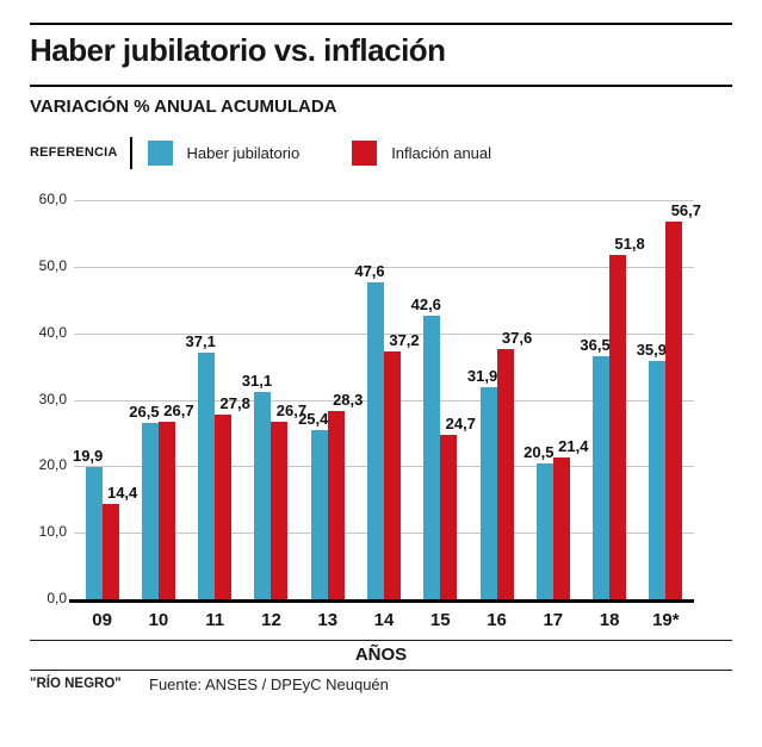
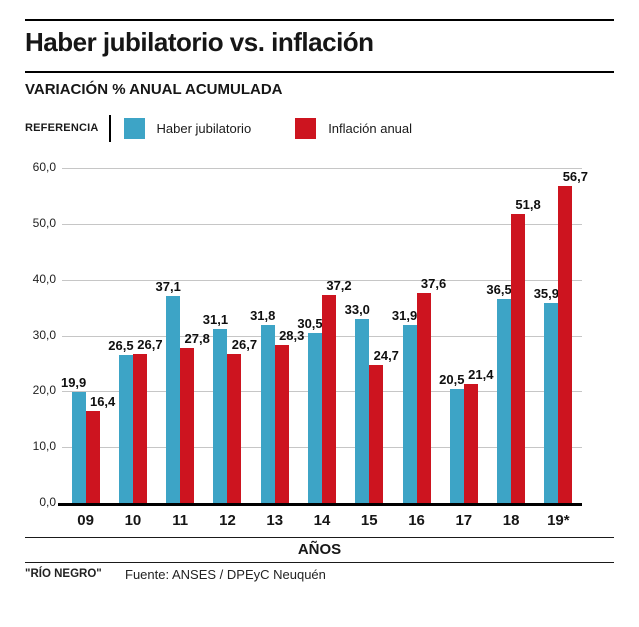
Inflación anual/09: 14,4 -> 16,4
Haber jubilatorio/13: 25,4 -> 31,8
Haber jubilatorio/14: 47,6 -> 30,5
Haber jubilatorio/15: 42,6 -> 33,0
